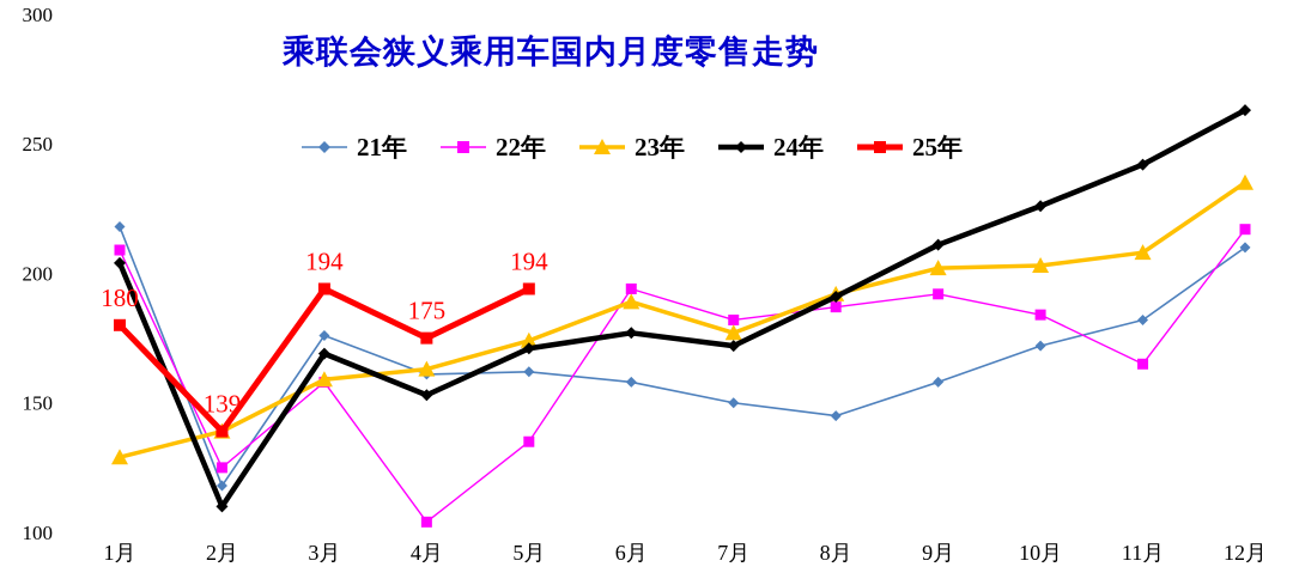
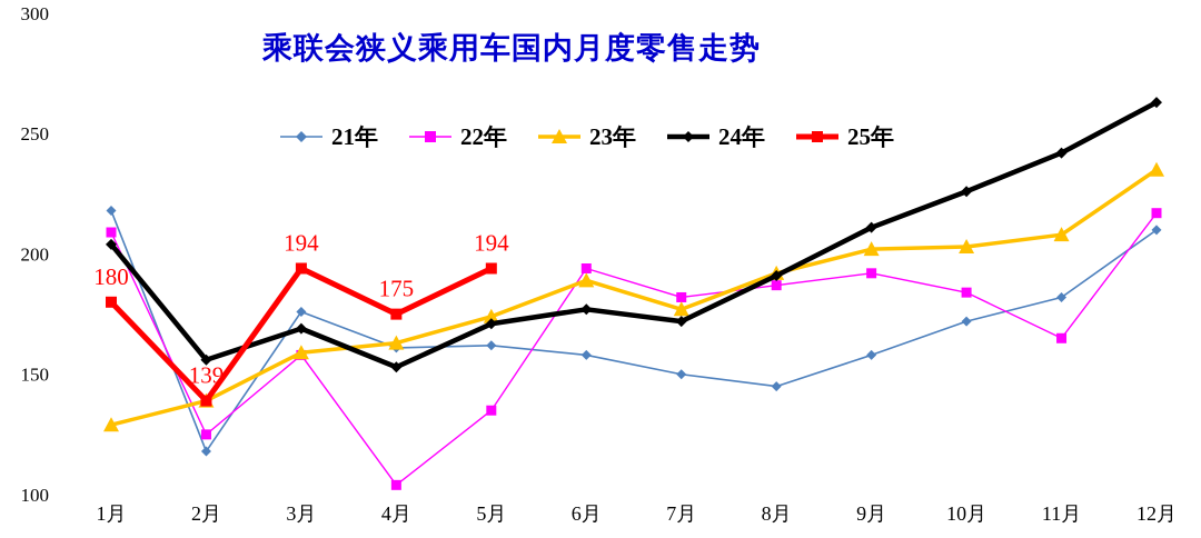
24年/2月: 110 -> 156
